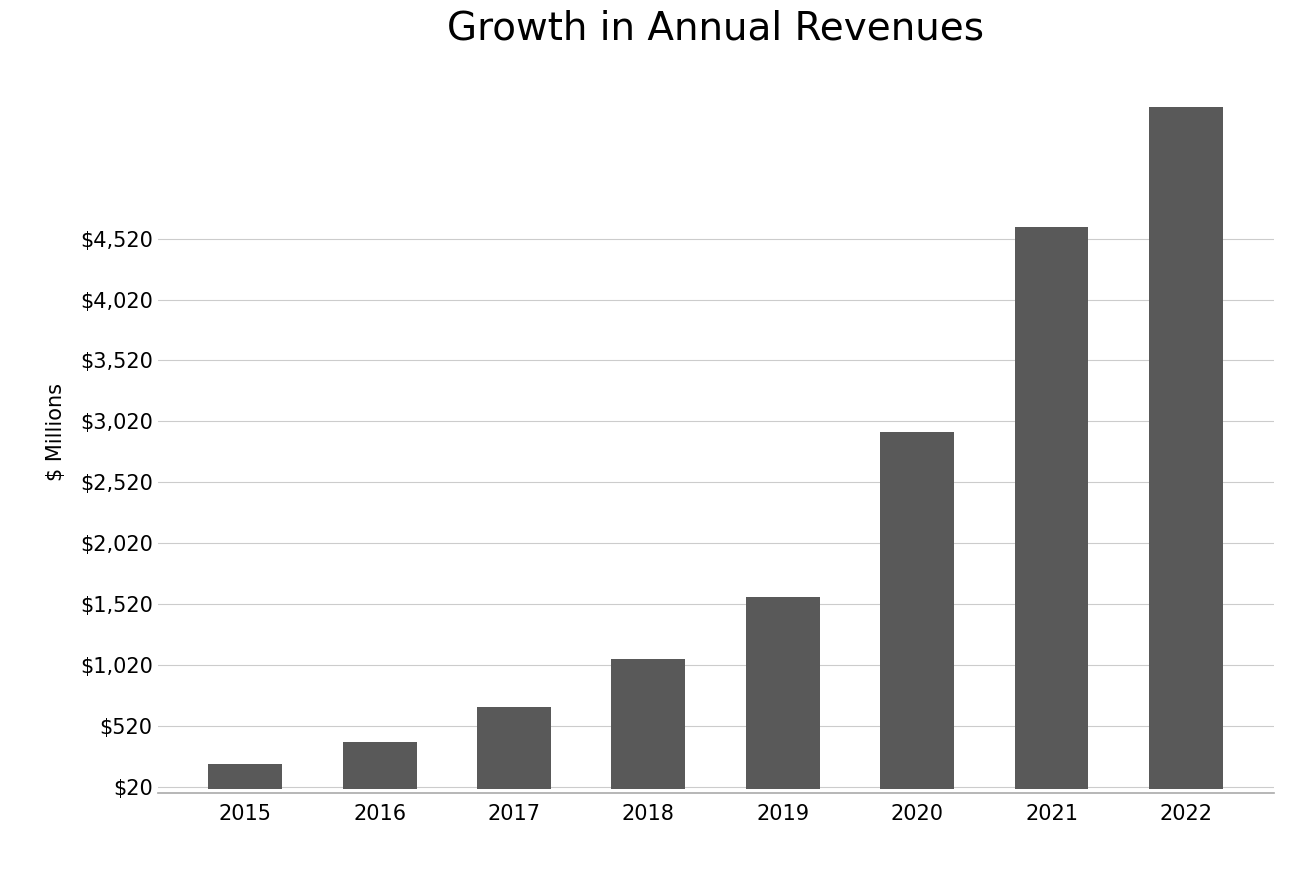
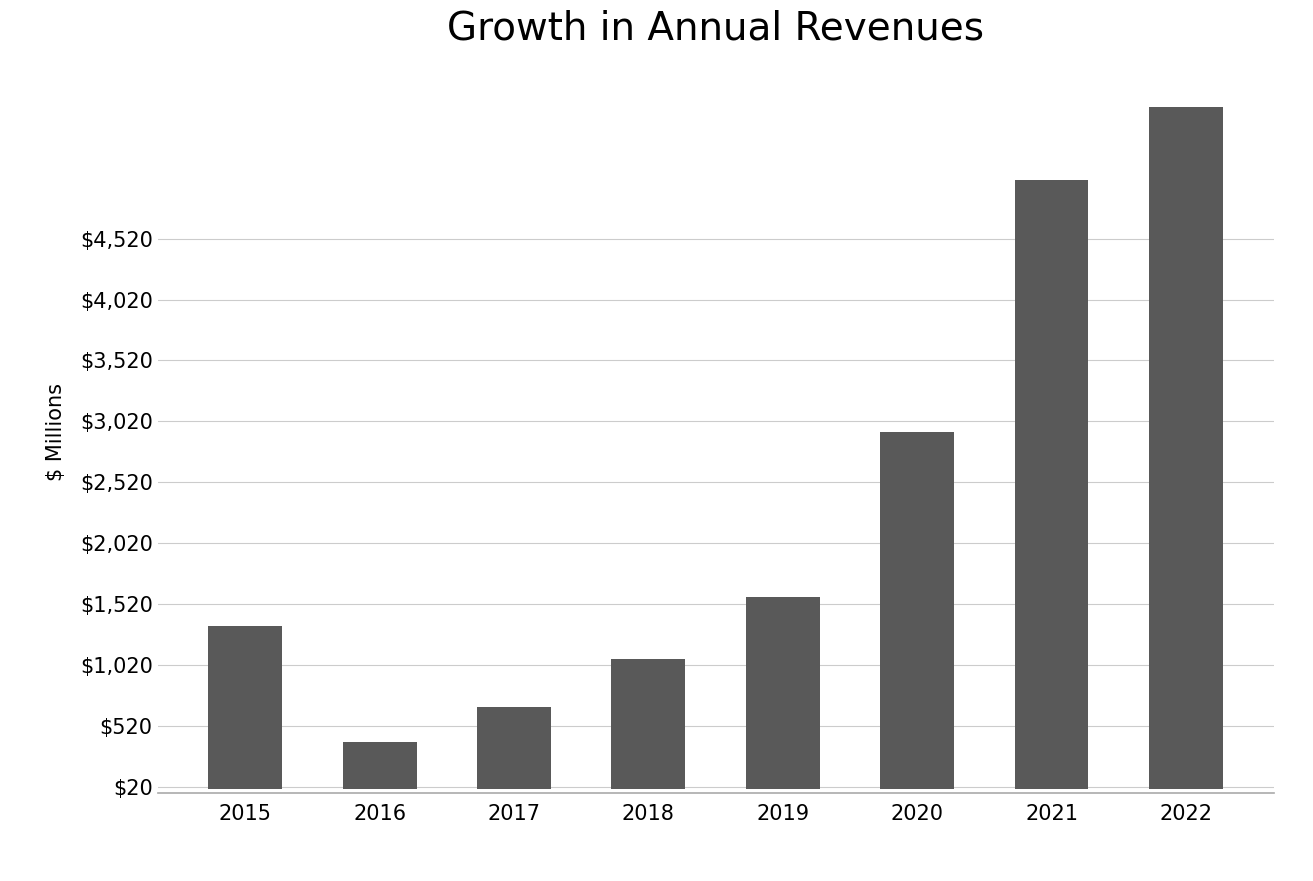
2015: $210 -> $1,340
2021: $4,610 -> $5,000
